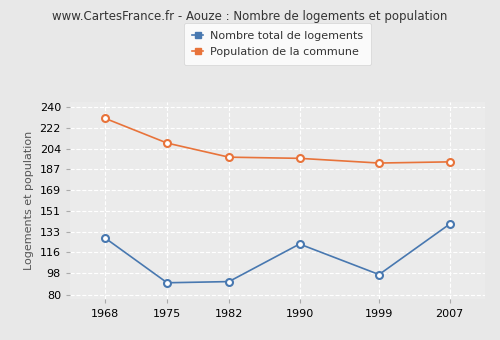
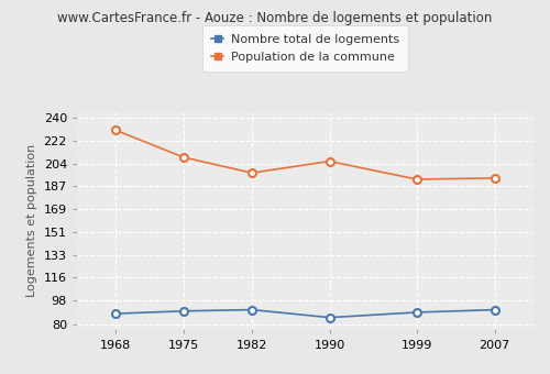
Nombre total de logements/1968: 128 -> 88
Nombre total de logements/1990: 123 -> 85
Population de la commune/1990: 196 -> 206
Nombre total de logements/1999: 97 -> 89
Nombre total de logements/2007: 140 -> 91
